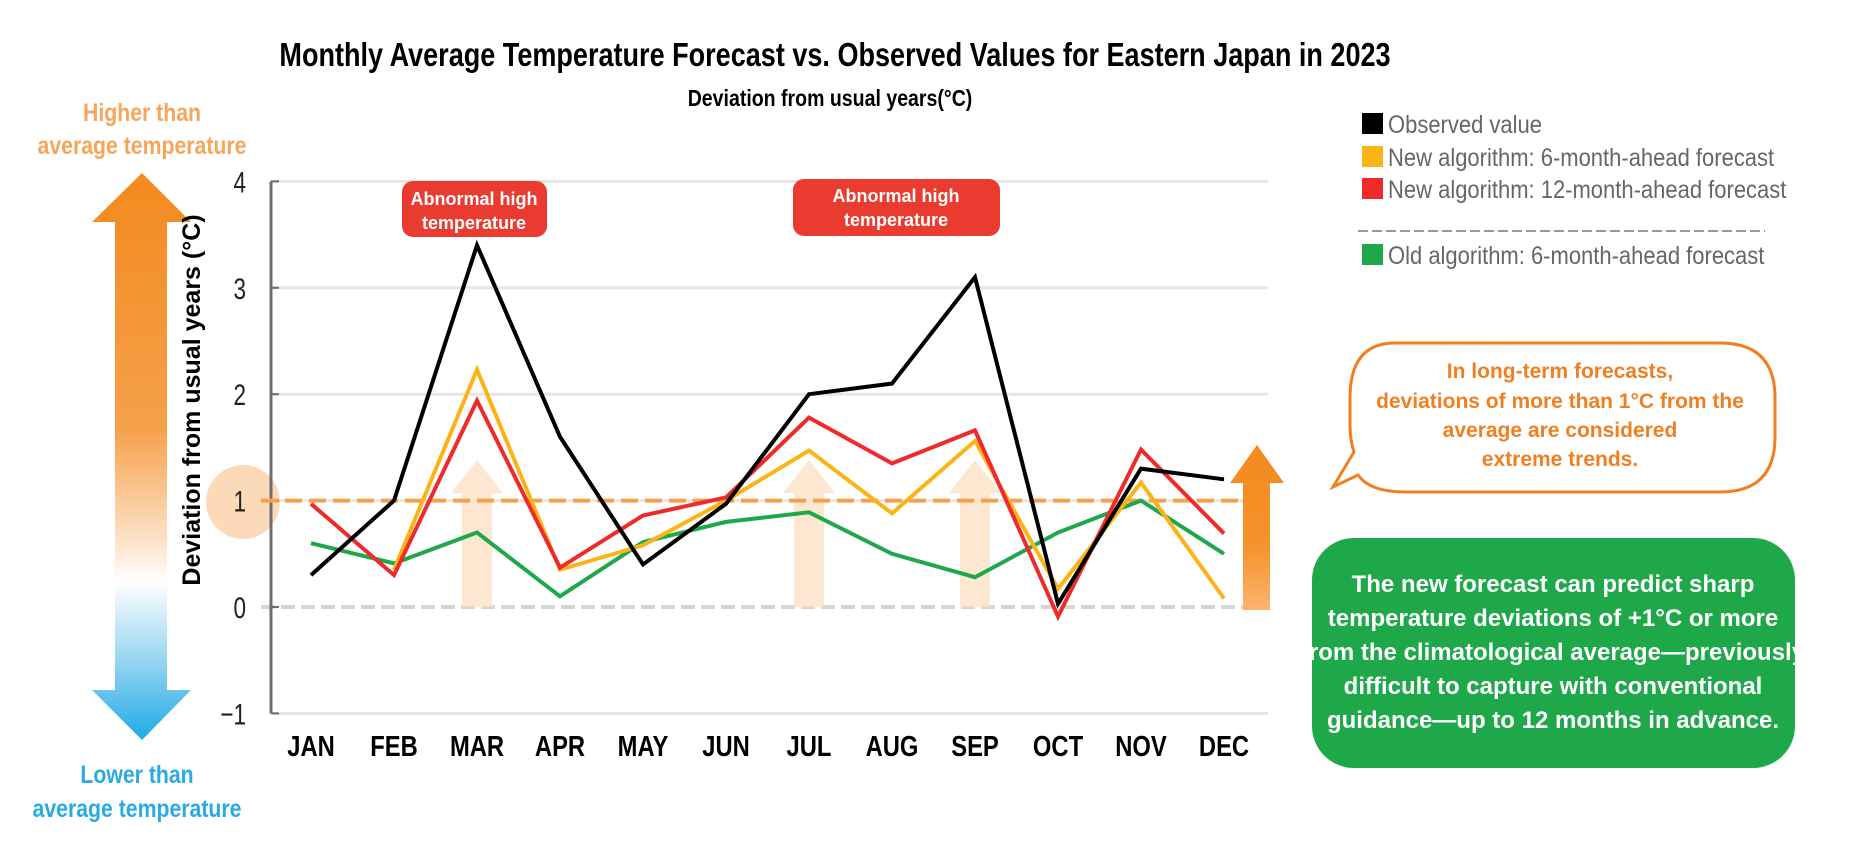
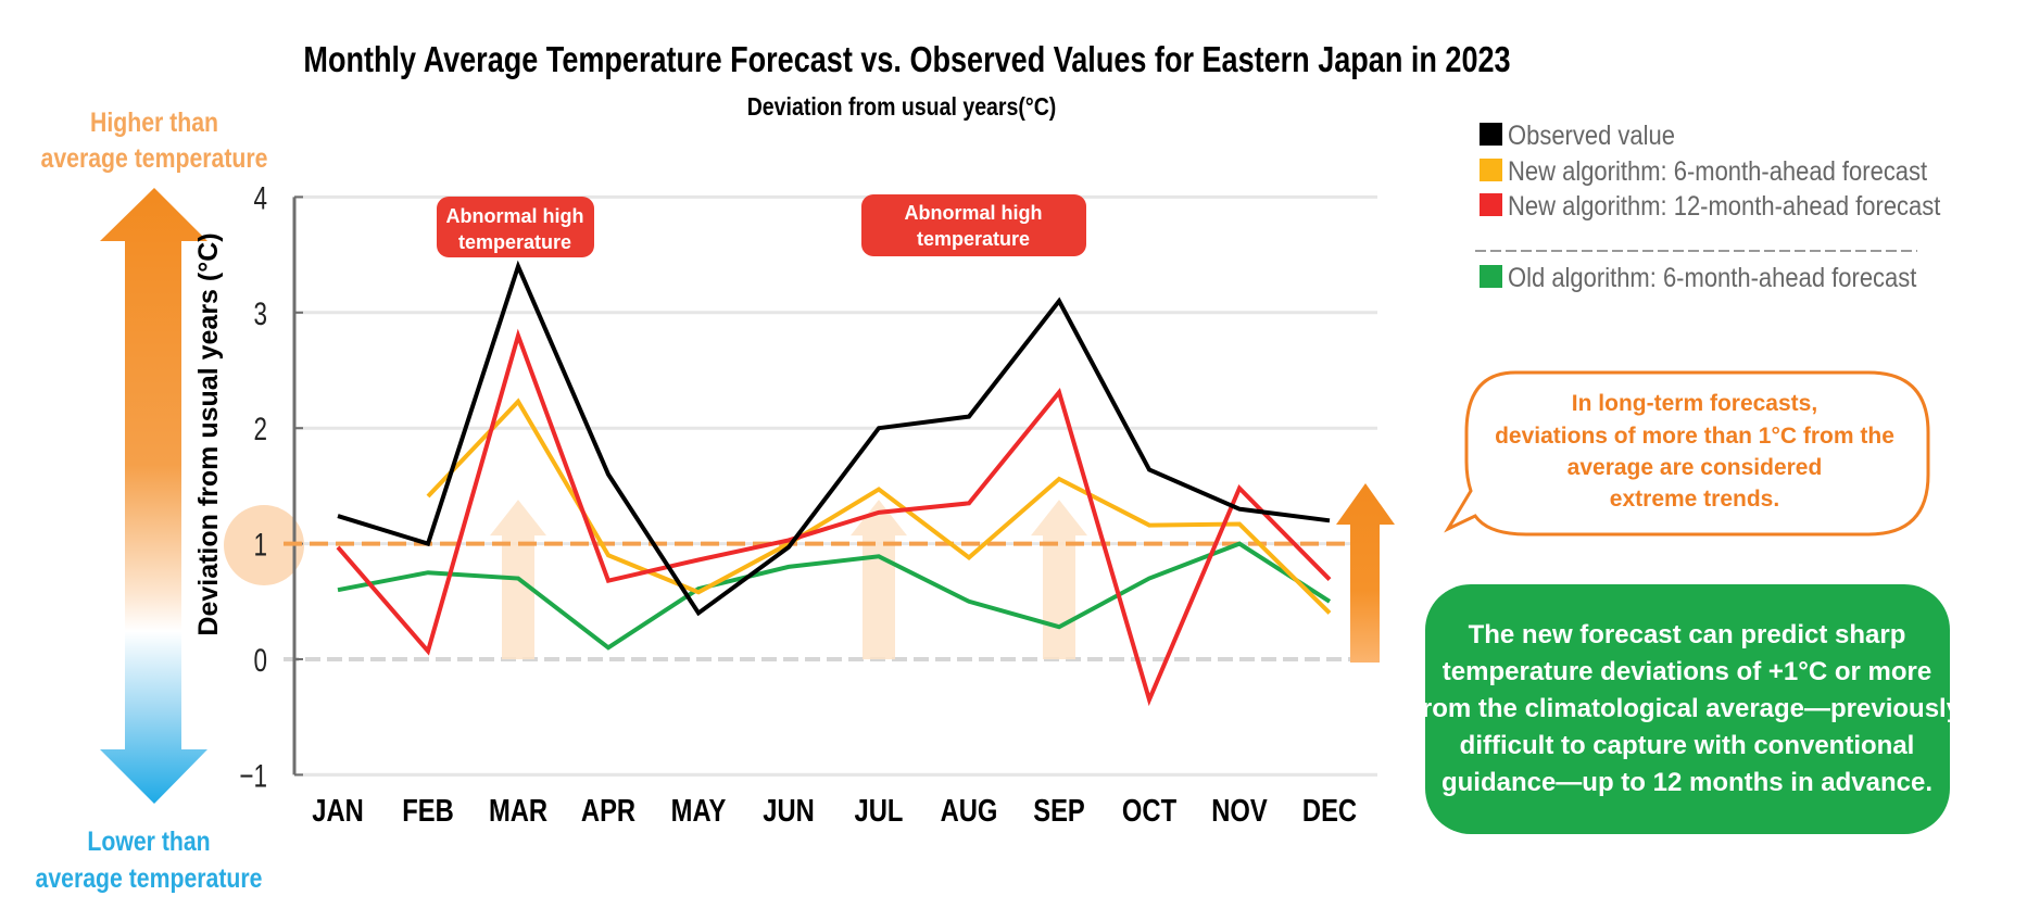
Observed value/JAN: 0.30 -> 1.24
New algorithm: 6-month-ahead forecast/FEB: 0.35 -> 1.41
New algorithm: 12-month-ahead forecast/FEB: 0.30 -> 0.07
Old algorithm: 6-month-ahead forecast/FEB: 0.41 -> 0.75
New algorithm: 12-month-ahead forecast/MAR: 1.94 -> 2.80
New algorithm: 6-month-ahead forecast/APR: 0.35 -> 0.90
New algorithm: 12-month-ahead forecast/APR: 0.37 -> 0.68
New algorithm: 12-month-ahead forecast/JUL: 1.78 -> 1.27
New algorithm: 12-month-ahead forecast/SEP: 1.66 -> 2.31
Observed value/OCT: 0.03 -> 1.64
New algorithm: 6-month-ahead forecast/OCT: 0.17 -> 1.16
New algorithm: 12-month-ahead forecast/OCT: -0.09 -> -0.35
New algorithm: 6-month-ahead forecast/DEC: 0.08 -> 0.40
